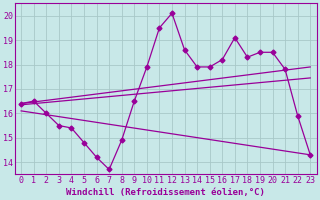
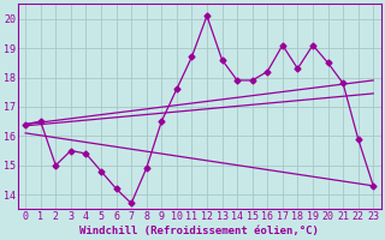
2: 16.0 -> 15.0
10: 17.9 -> 17.6
11: 19.5 -> 18.7
19: 18.5 -> 19.1
